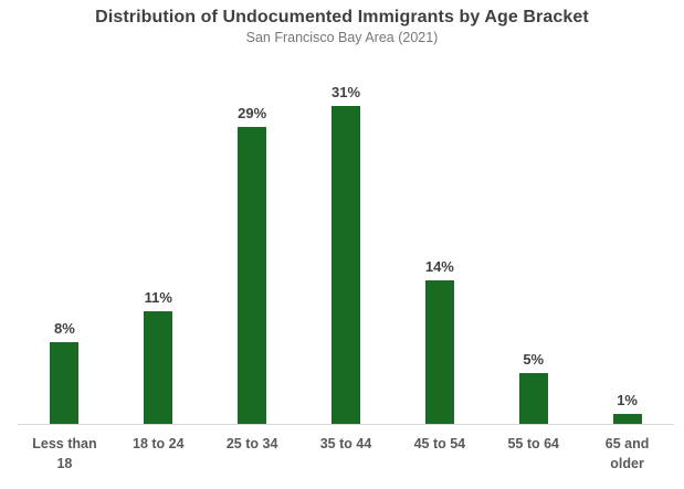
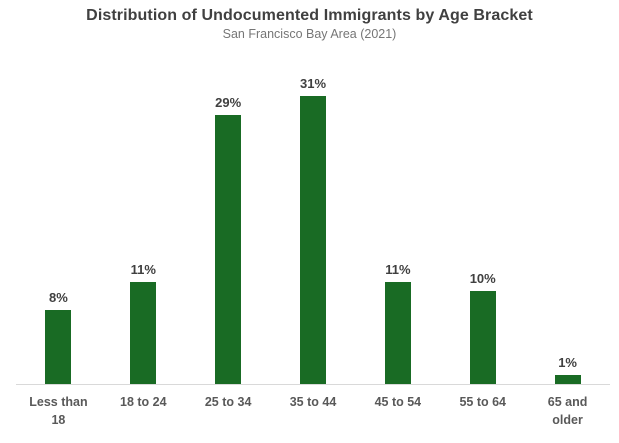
45 to 54: 14% -> 11%
55 to 64: 5% -> 10%
